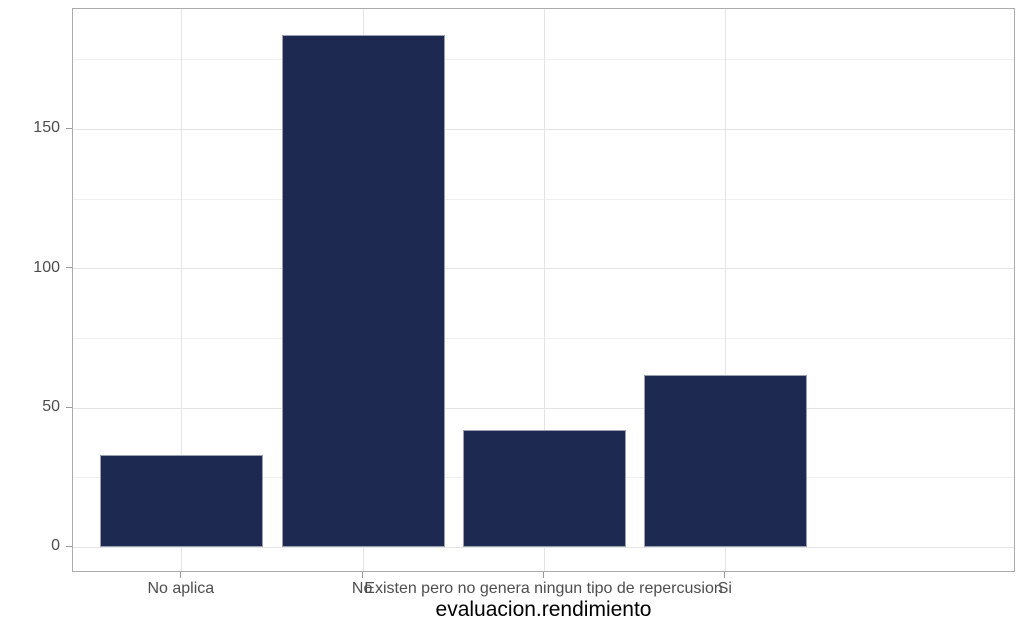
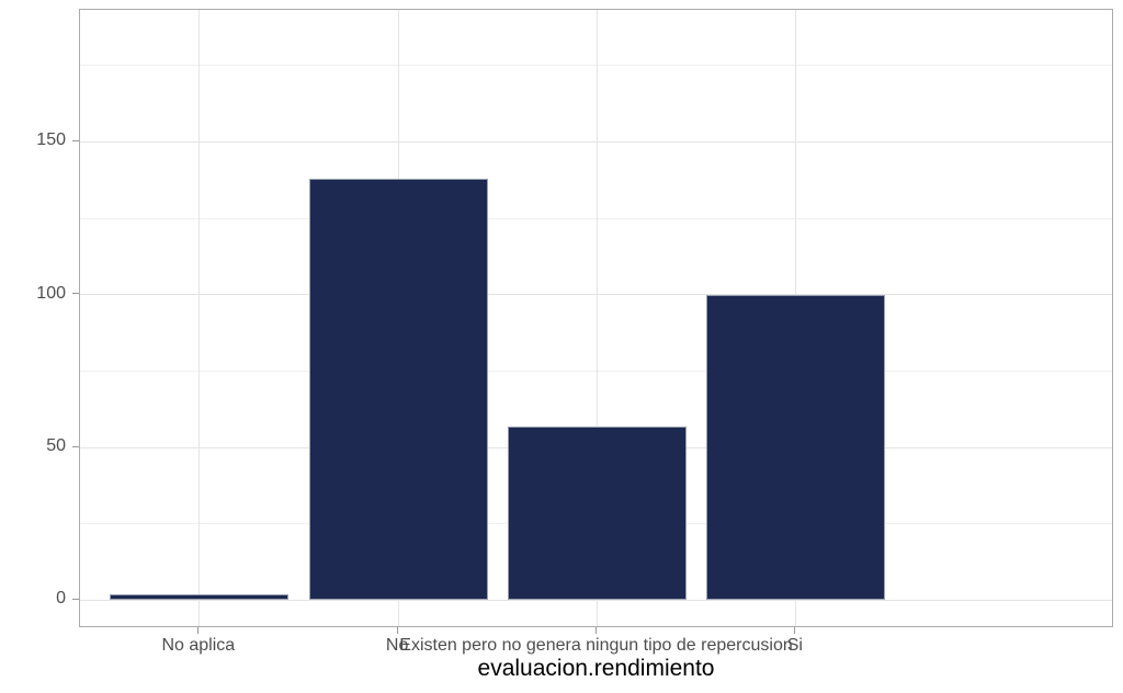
No aplica: 33 -> 2
No: 184 -> 138
Existen pero no genera ningun tipo de repercusion: 42 -> 57
Si: 62 -> 100
